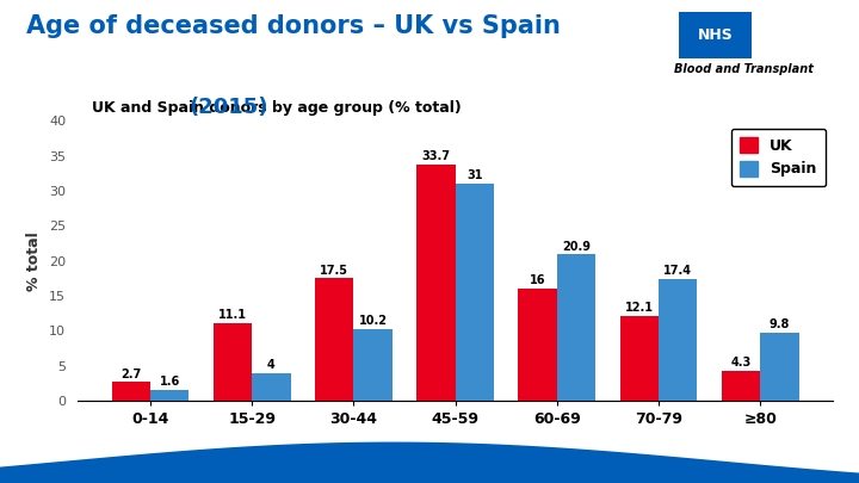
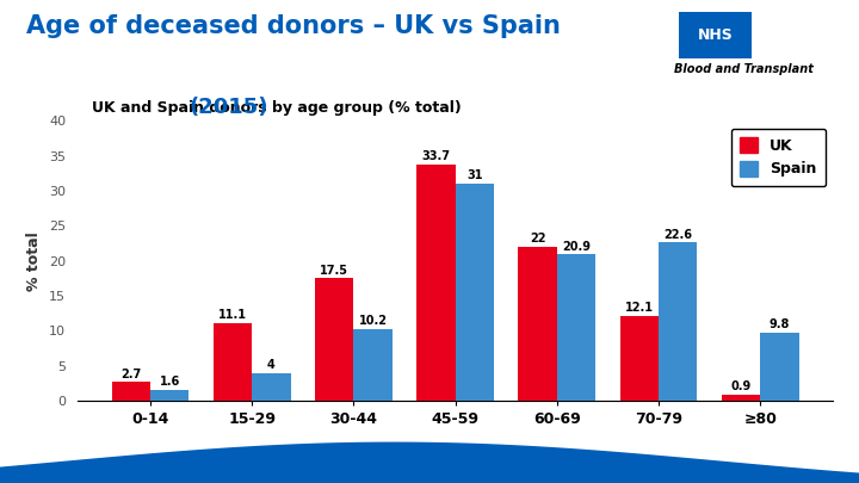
UK/60-69: 16 -> 22
Spain/70-79: 17.4 -> 22.6
UK/≥80: 4.3 -> 0.9
